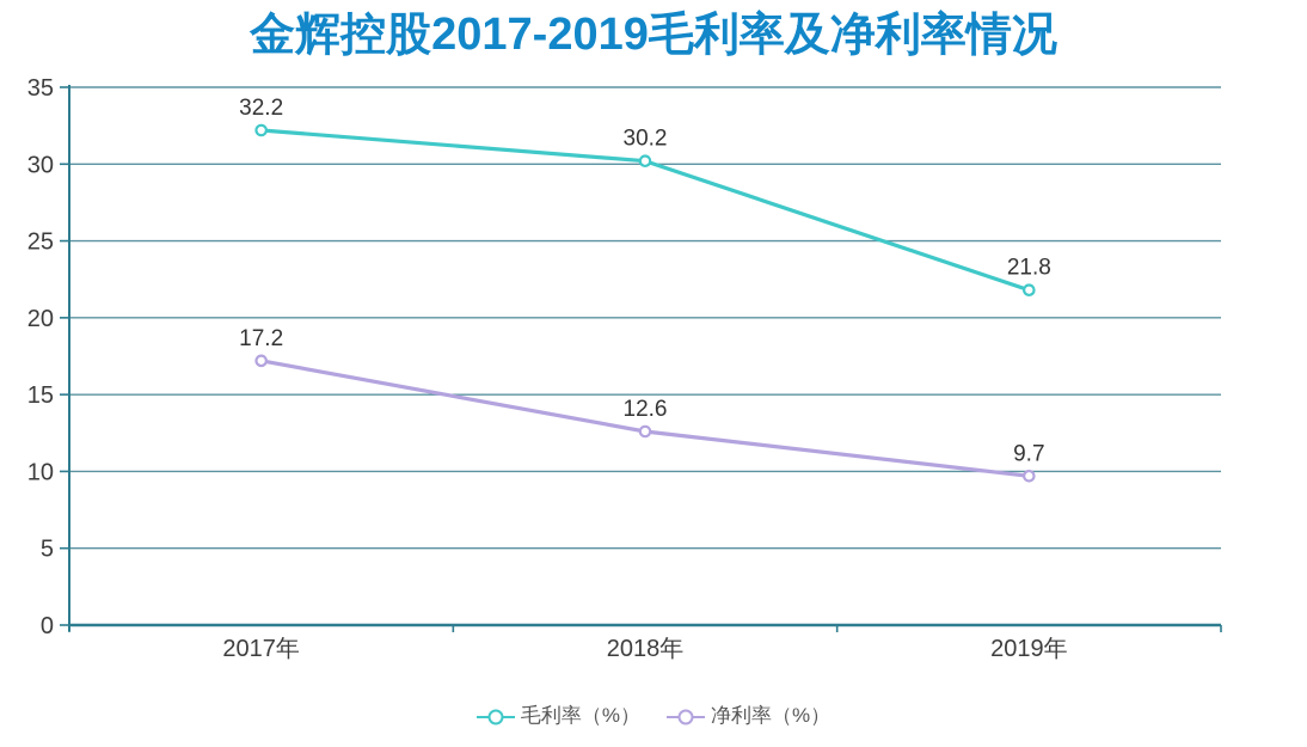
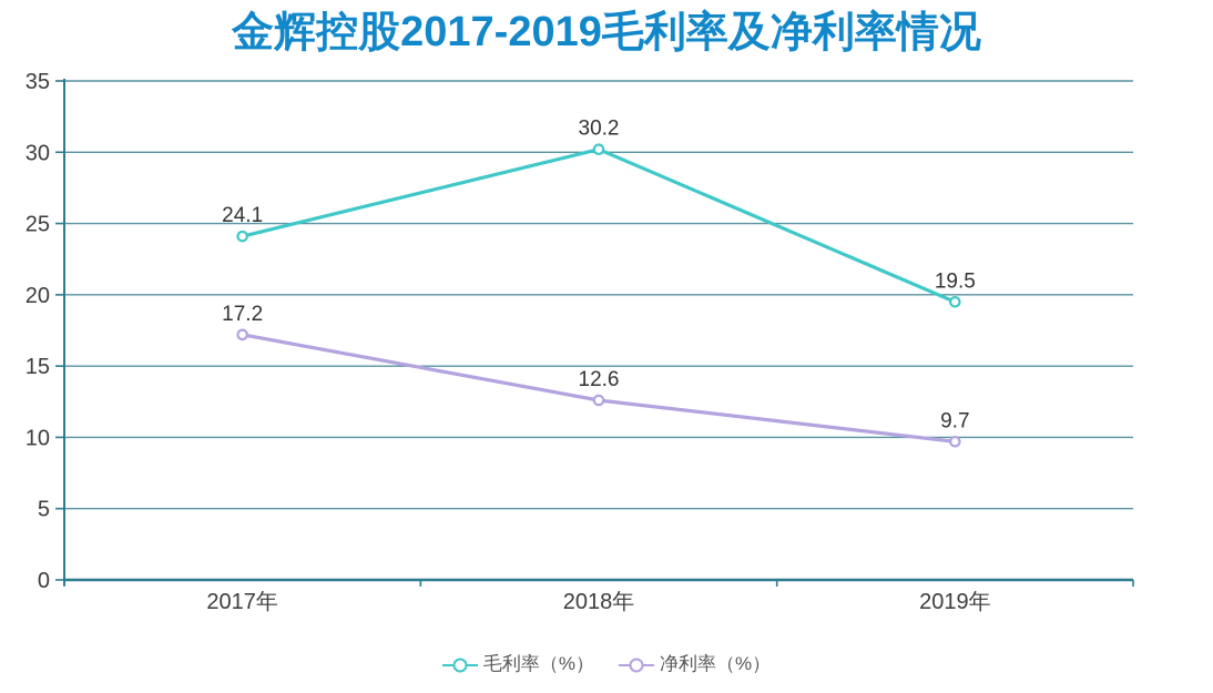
毛利率（%）/2017年: 32.2 -> 24.1
毛利率（%）/2019年: 21.8 -> 19.5
